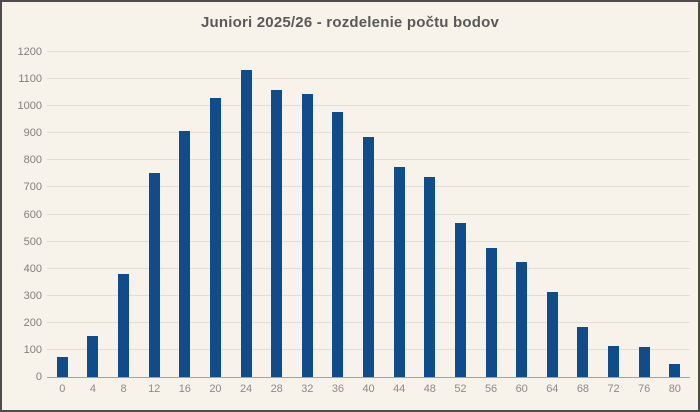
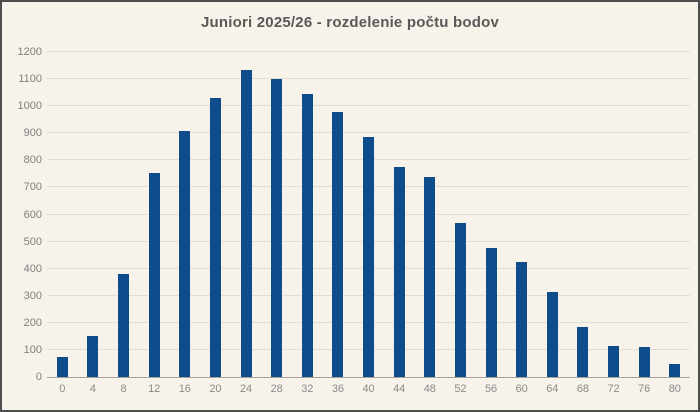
28: 1060 -> 1100
